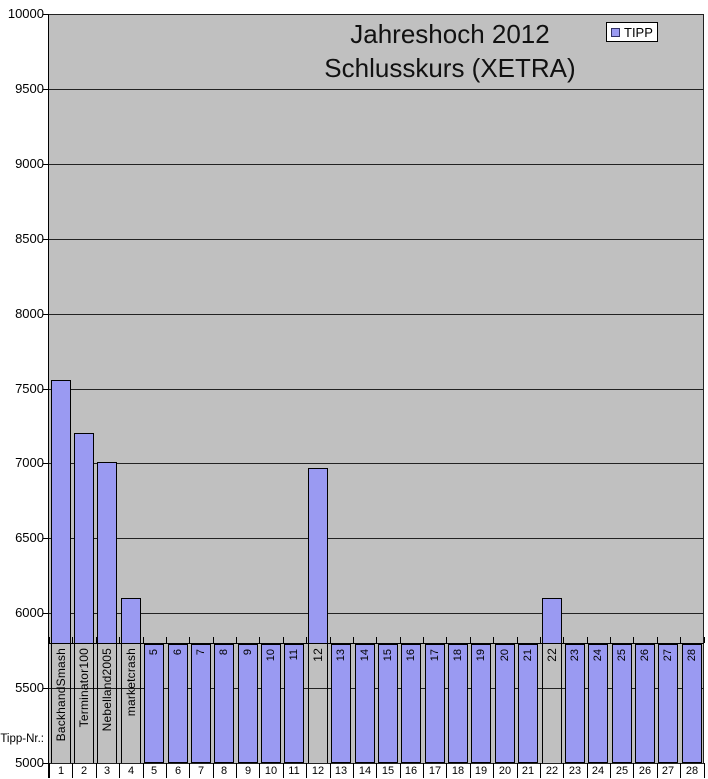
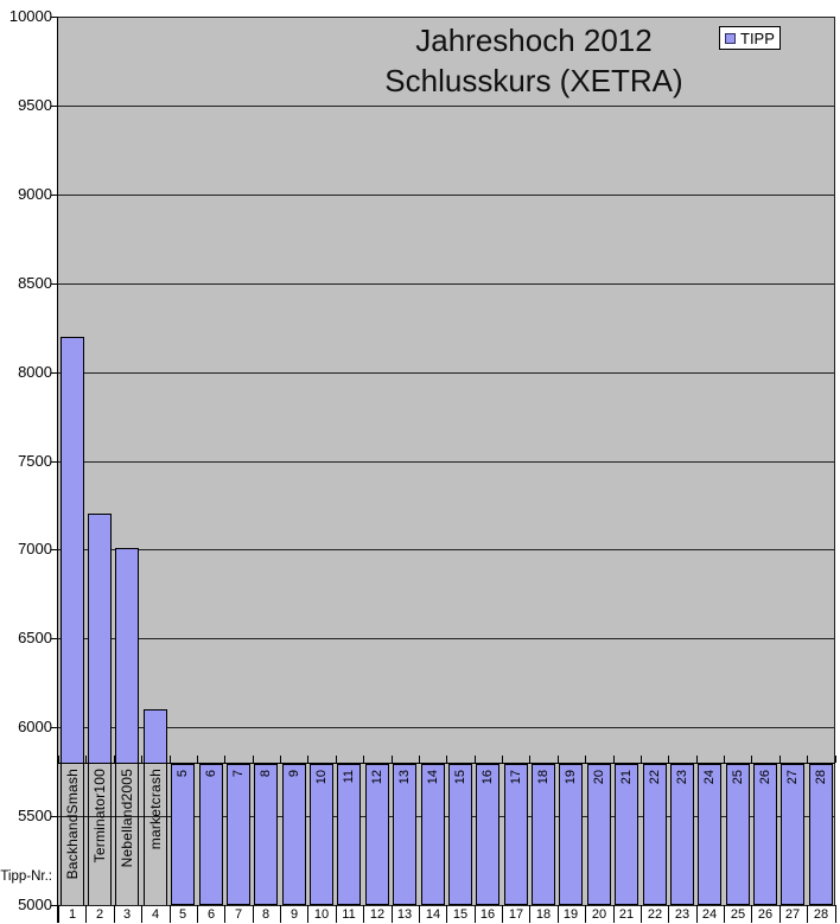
BackhandSmash: 7560 -> 8200
12: 6970 -> 5000
22: 6100 -> 5000
28: 5250 -> 5000
